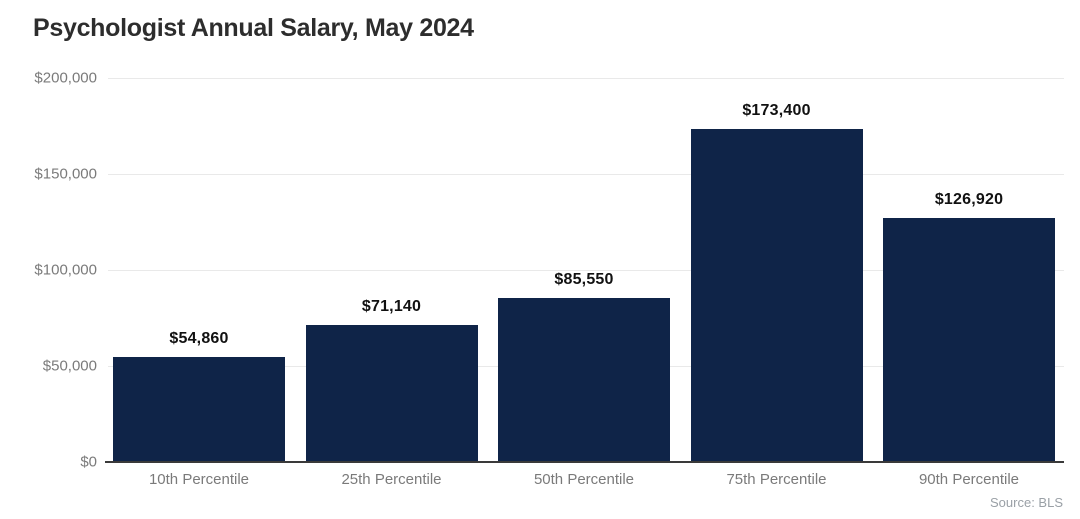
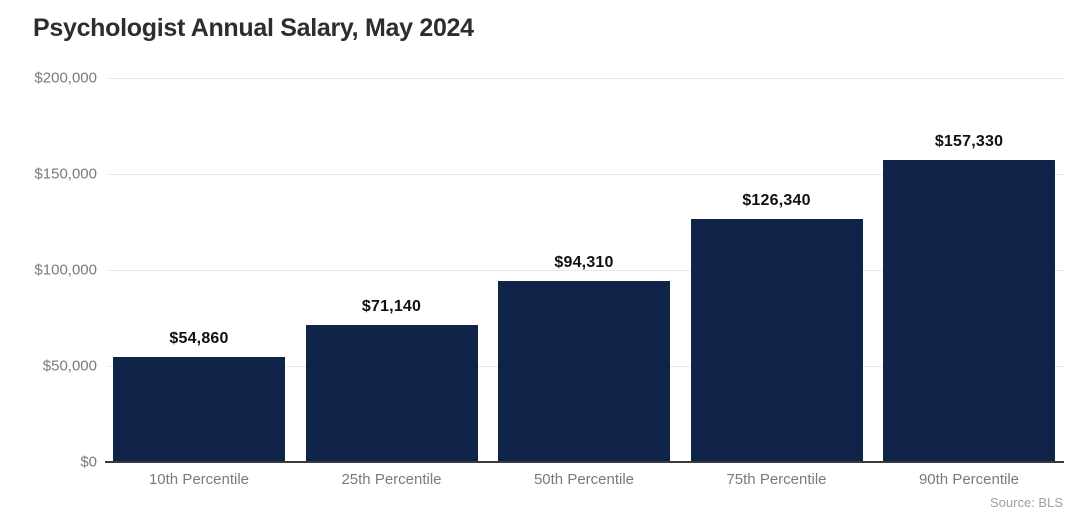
50th Percentile: $85,550 -> $94,310
75th Percentile: $173,400 -> $126,340
90th Percentile: $126,920 -> $157,330
